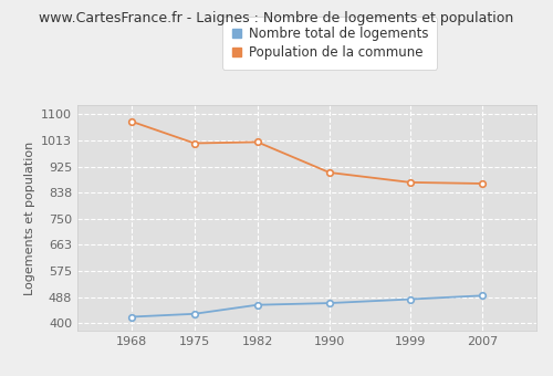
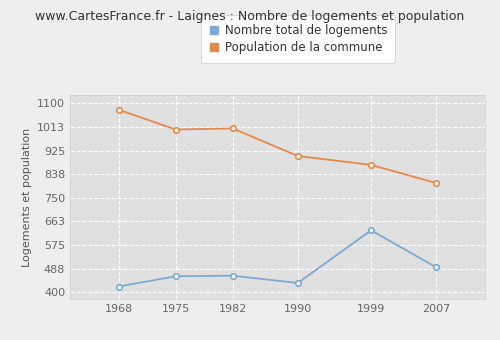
Nombre total de logements/1975: 432 -> 460
Nombre total de logements/1990: 468 -> 435
Nombre total de logements/1999: 481 -> 630
Population de la commune/2007: 868 -> 805
